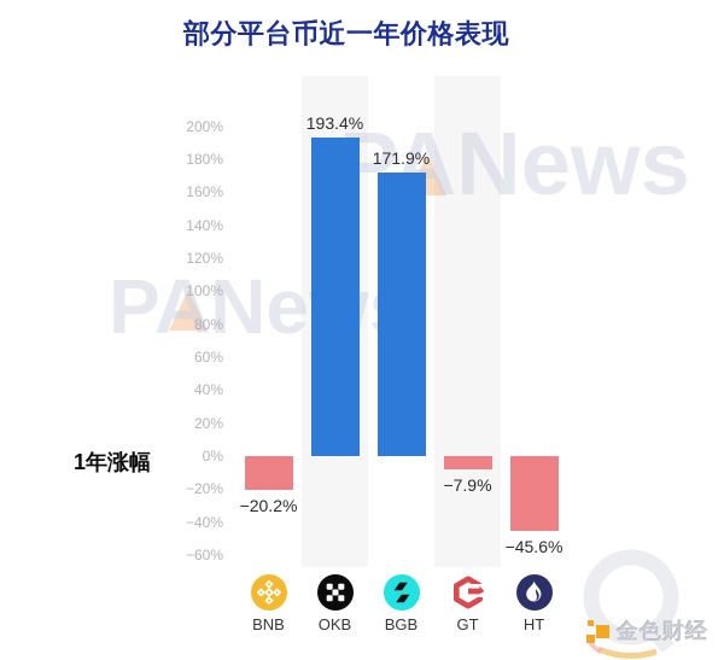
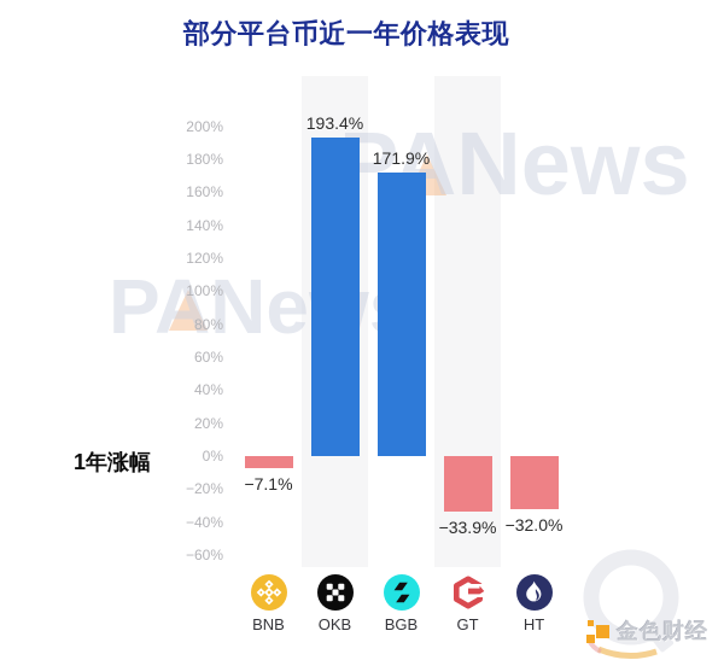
BNB: −20.2% -> −7.1%
GT: −7.9% -> −33.9%
HT: −45.6% -> −32.0%
